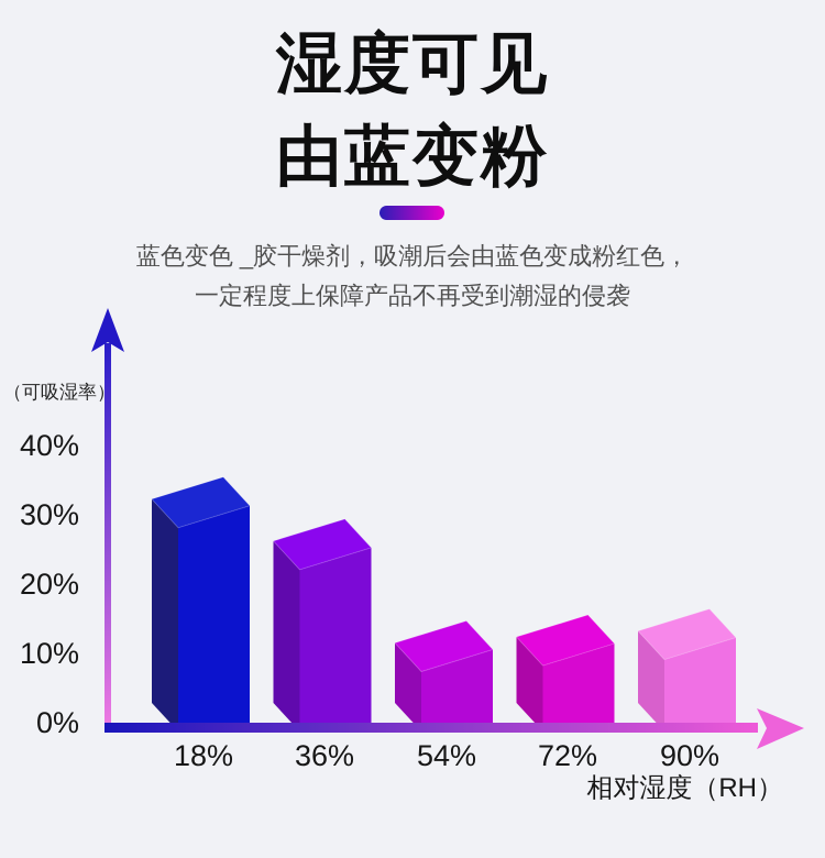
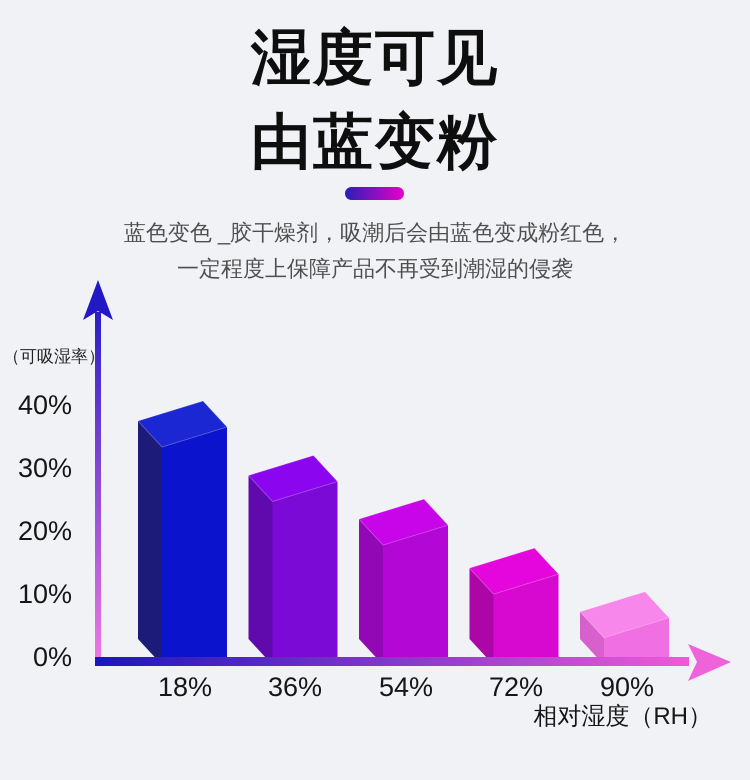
18%: 34% -> 40%
36%: 27% -> 30%
54%: 10% -> 22%
72%: 11% -> 13%
90%: 12% -> 5%
